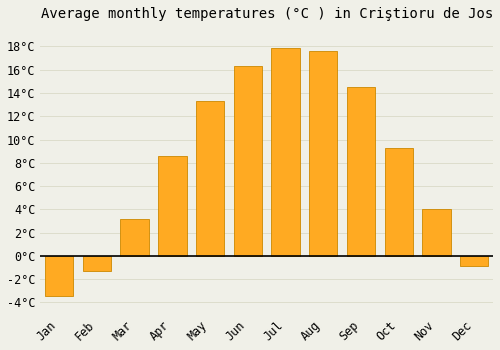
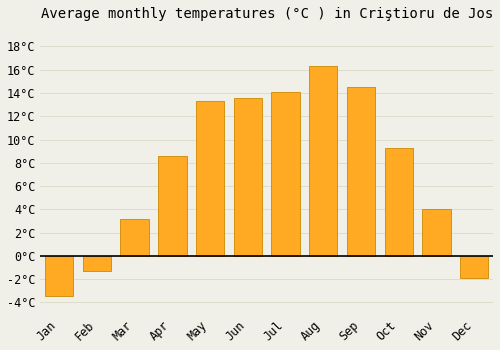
Jun: 16.3°C -> 13.6°C
Jul: 17.9°C -> 14.1°C
Aug: 17.6°C -> 16.3°C
Dec: -0.9°C -> -1.9°C
